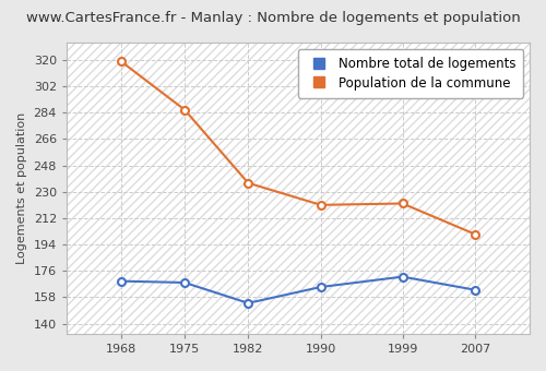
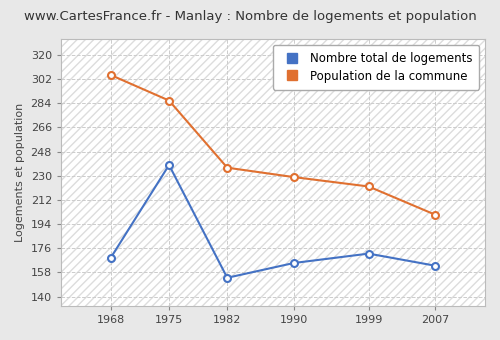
Population de la commune/1968: 319 -> 305
Nombre total de logements/1975: 168 -> 238
Population de la commune/1990: 221 -> 229
